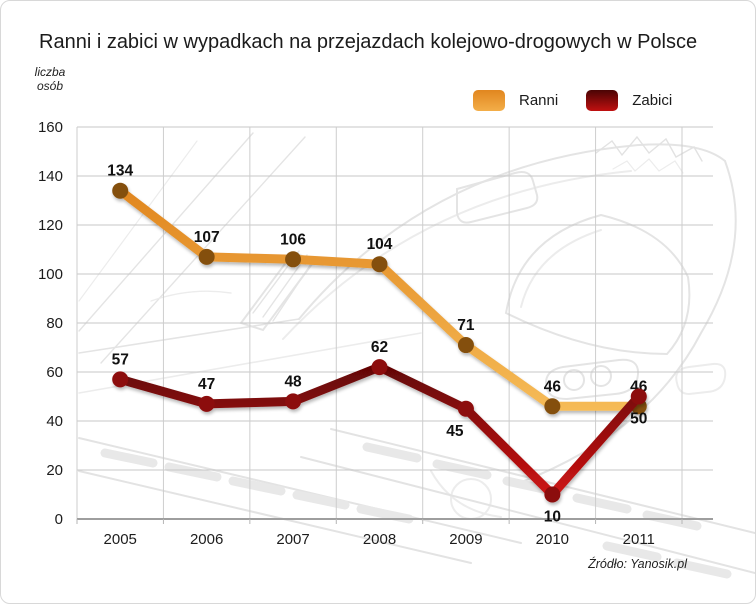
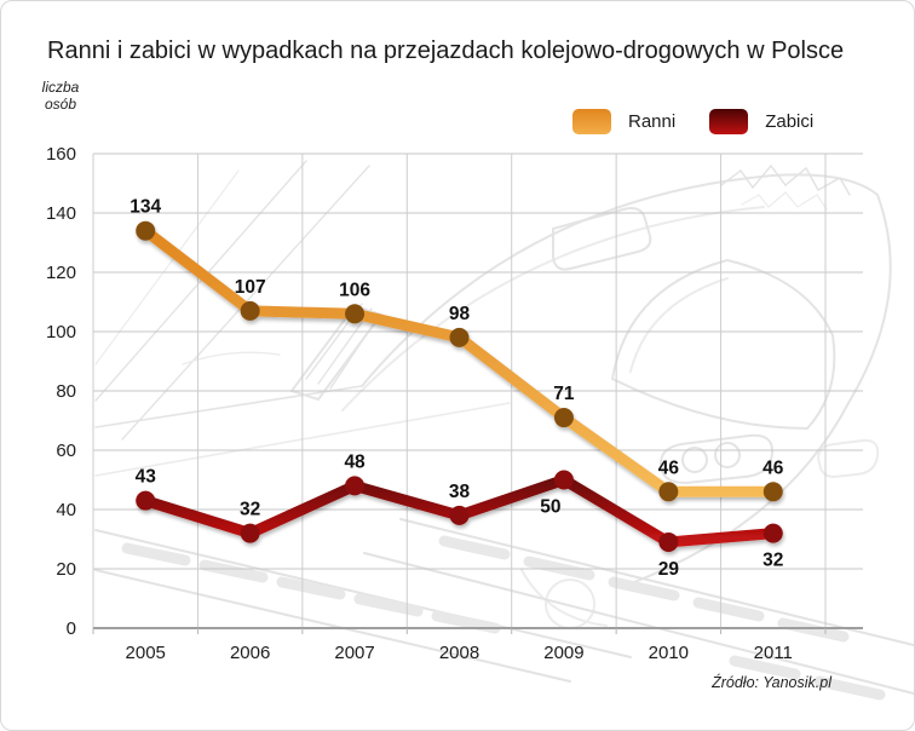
Zabici/2005: 57 -> 43
Zabici/2006: 47 -> 32
Ranni/2008: 104 -> 98
Zabici/2008: 62 -> 38
Zabici/2009: 45 -> 50
Zabici/2010: 10 -> 29
Zabici/2011: 50 -> 32
